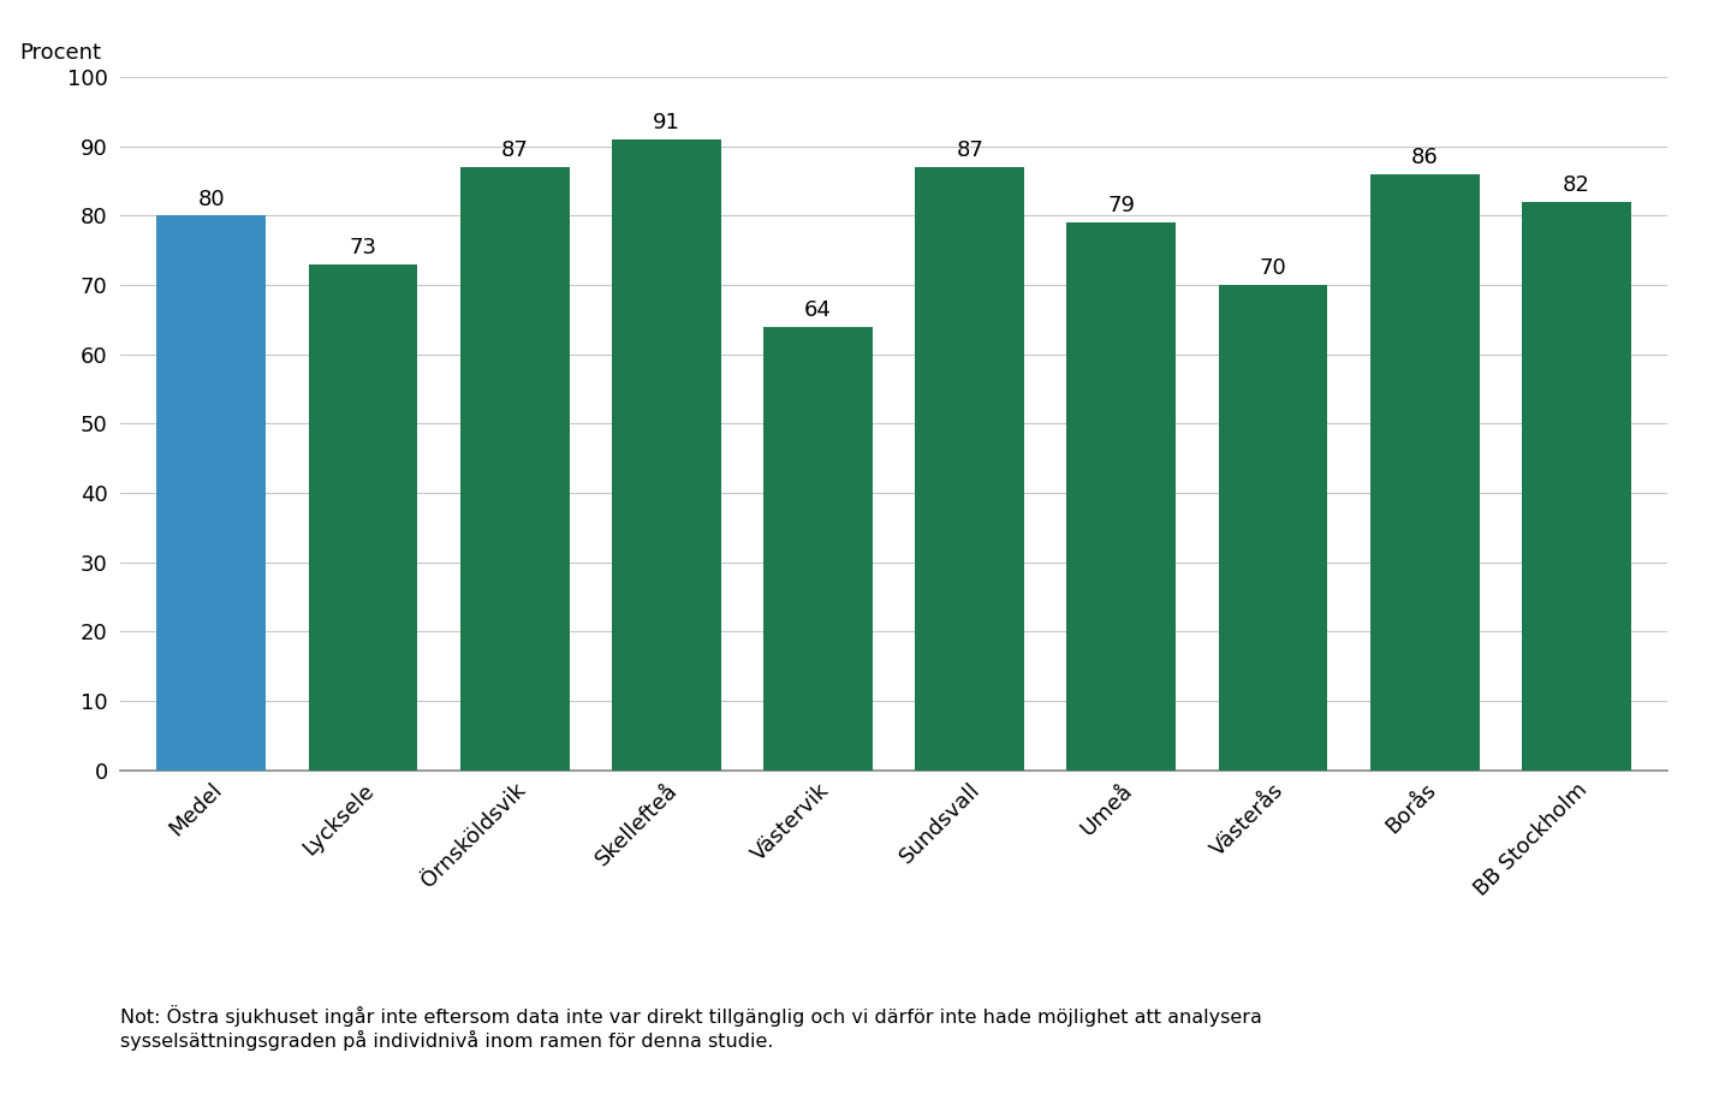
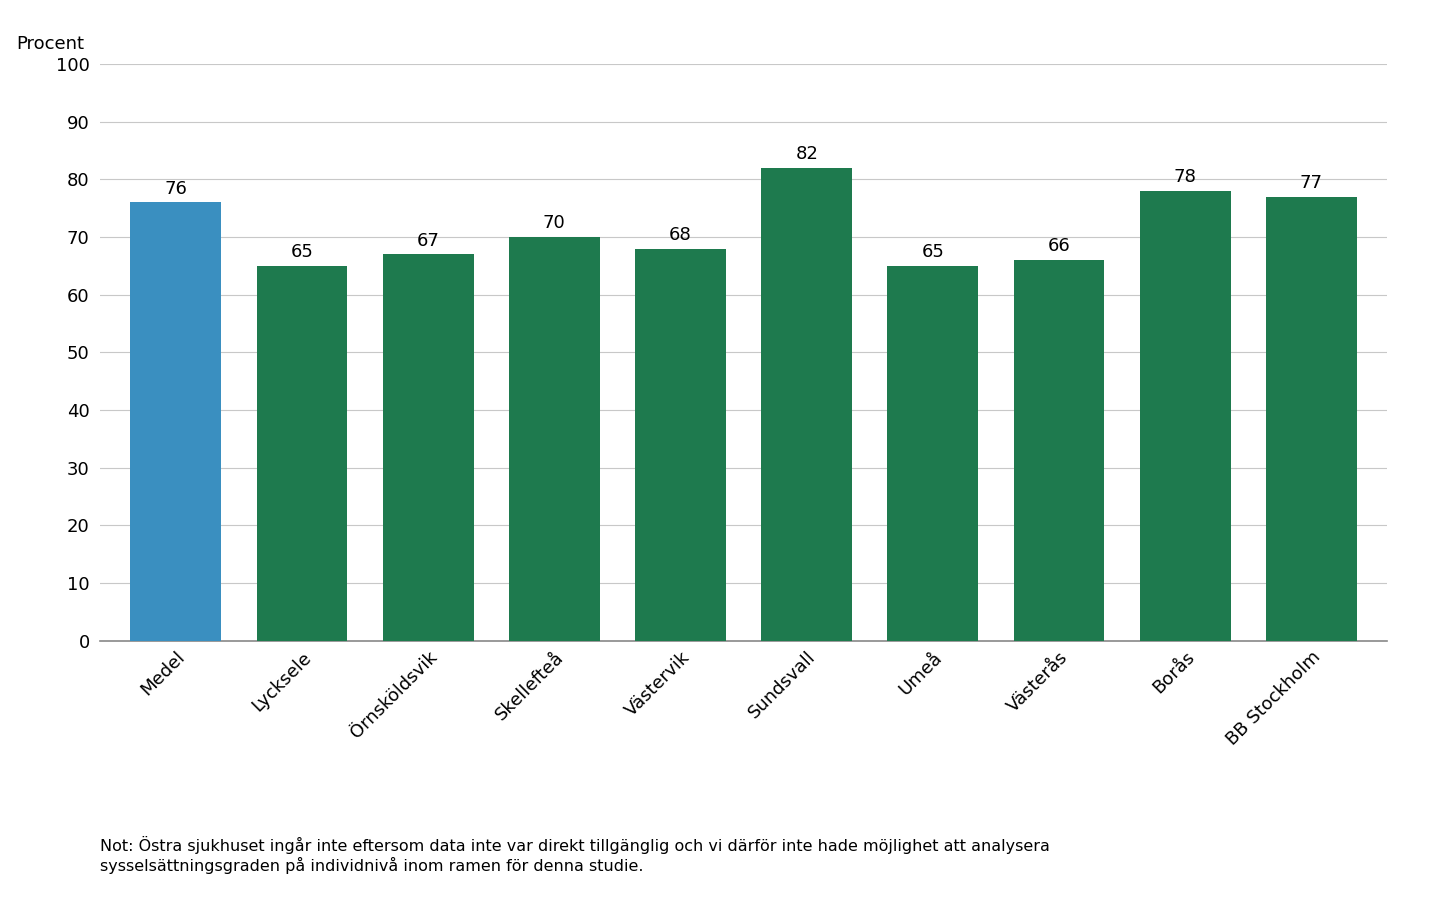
Medel: 80 -> 76
Lycksele: 73 -> 65
Örnsköldsvik: 87 -> 67
Skellefteå: 91 -> 70
Västervik: 64 -> 68
Sundsvall: 87 -> 82
Umeå: 79 -> 65
Västerås: 70 -> 66
Borås: 86 -> 78
BB Stockholm: 82 -> 77
